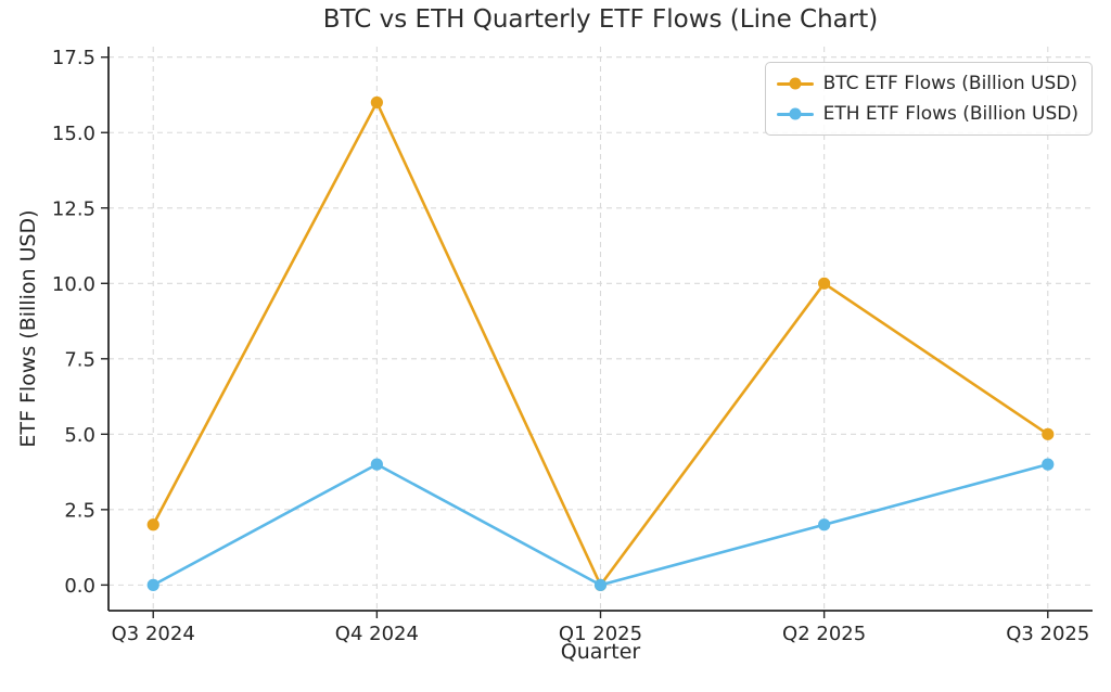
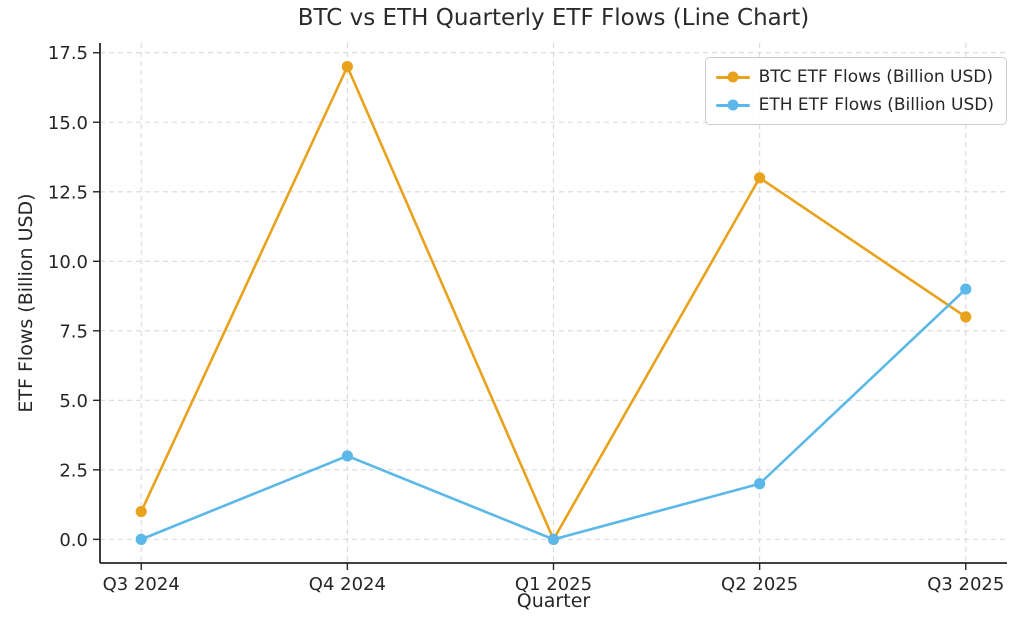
BTC ETF Flows (Billion USD)/Q3 2024: 2 -> 1
BTC ETF Flows (Billion USD)/Q4 2024: 16 -> 17
ETH ETF Flows (Billion USD)/Q4 2024: 4 -> 3
BTC ETF Flows (Billion USD)/Q2 2025: 10 -> 13
BTC ETF Flows (Billion USD)/Q3 2025: 5 -> 8
ETH ETF Flows (Billion USD)/Q3 2025: 4 -> 9
